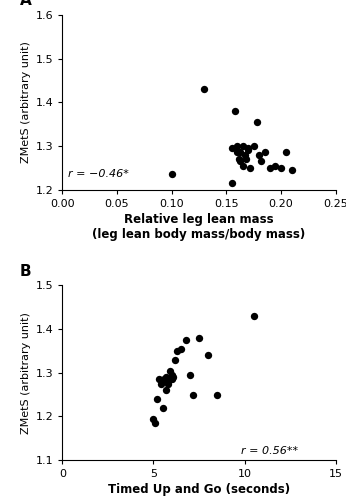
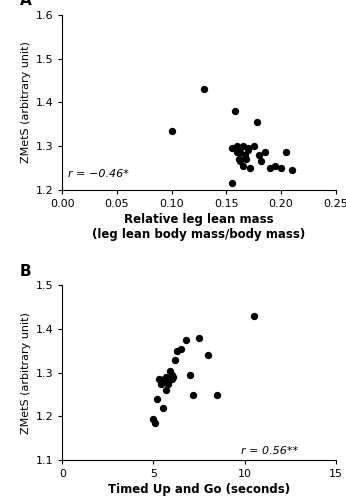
0.10: 1.235 -> 1.335
